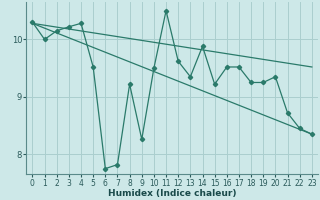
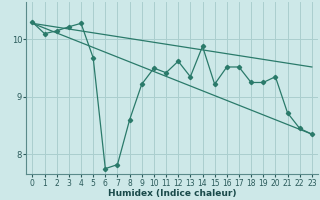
1: 10.00 -> 10.10
5: 9.52 -> 9.68
8: 9.22 -> 8.60
9: 8.26 -> 9.22
11: 10.50 -> 9.42
